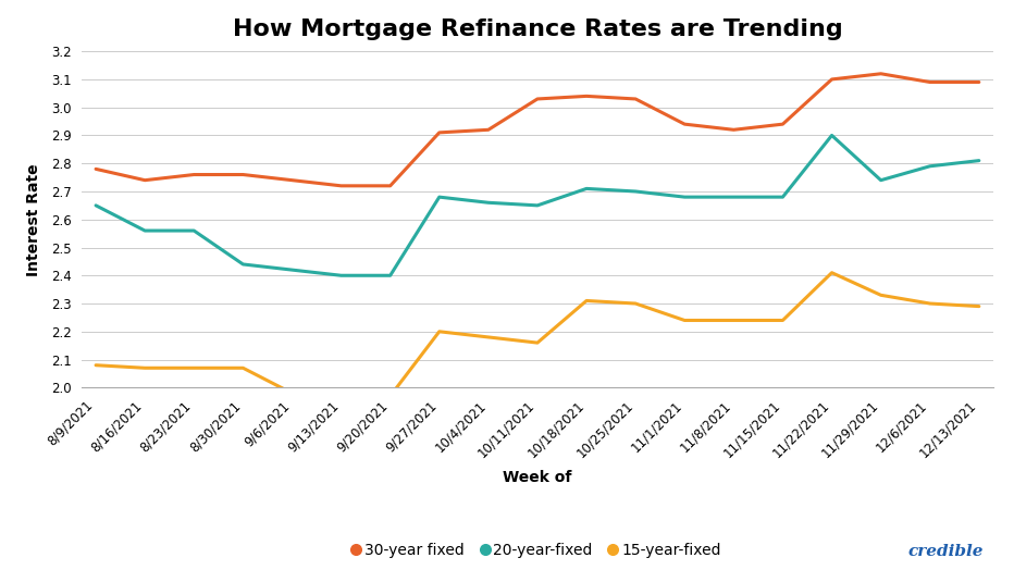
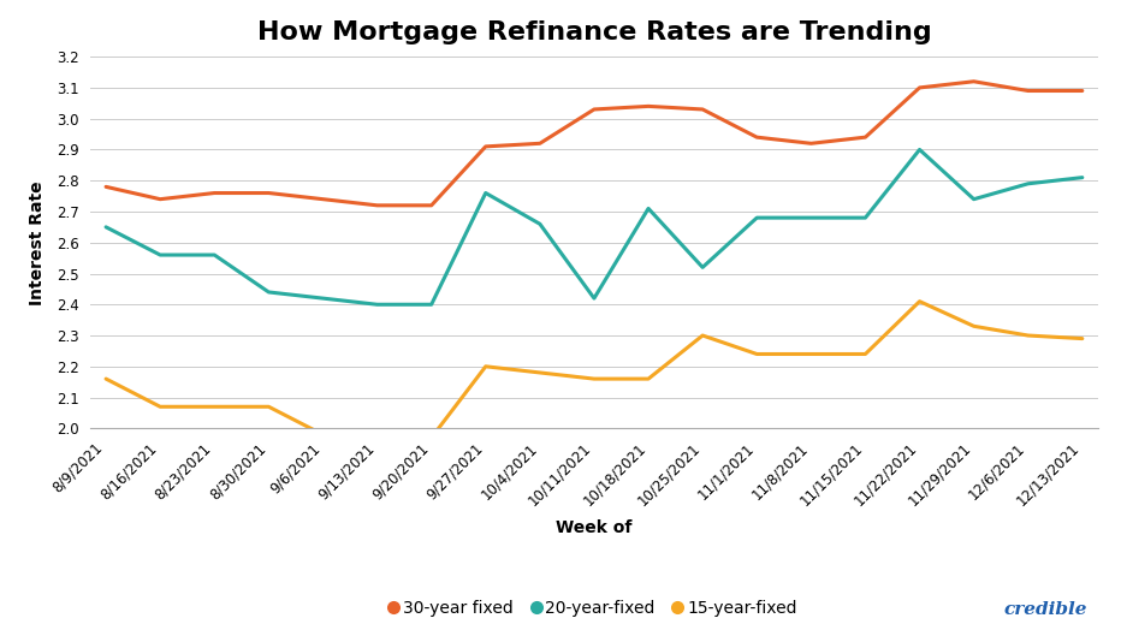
15-year-fixed/8/9/2021: 2.08 -> 2.16
20-year-fixed/9/27/2021: 2.68 -> 2.76
20-year-fixed/10/11/2021: 2.65 -> 2.42
15-year-fixed/10/18/2021: 2.31 -> 2.16
20-year-fixed/10/25/2021: 2.70 -> 2.52
